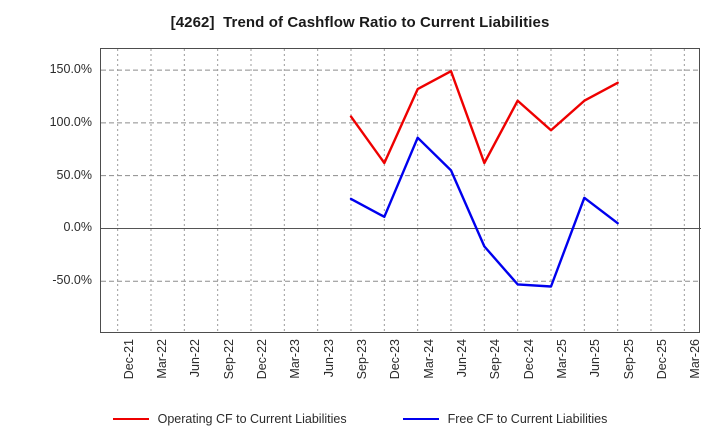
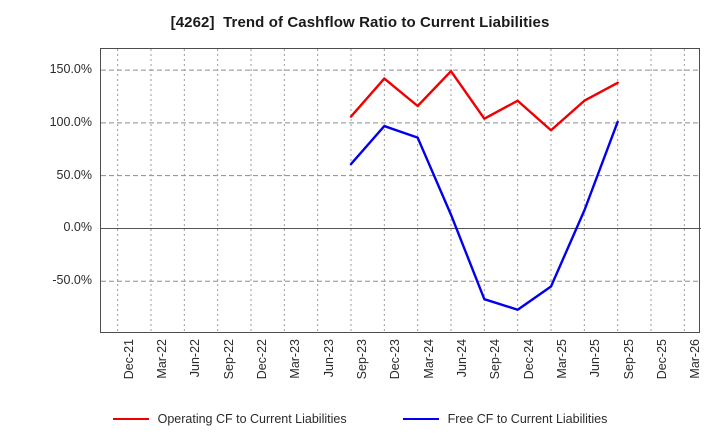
Free CF to Current Liabilities/Sep-23: 28% -> 61%
Operating CF to Current Liabilities/Dec-23: 62% -> 142%
Free CF to Current Liabilities/Dec-23: 11% -> 97%
Operating CF to Current Liabilities/Mar-24: 132% -> 116%
Free CF to Current Liabilities/Jun-24: 55% -> 13%
Operating CF to Current Liabilities/Sep-24: 62% -> 104%
Free CF to Current Liabilities/Sep-24: -17% -> -67%
Free CF to Current Liabilities/Dec-24: -53% -> -77%
Free CF to Current Liabilities/Jun-25: 29% -> 17%
Free CF to Current Liabilities/Sep-25: 5% -> 101%
